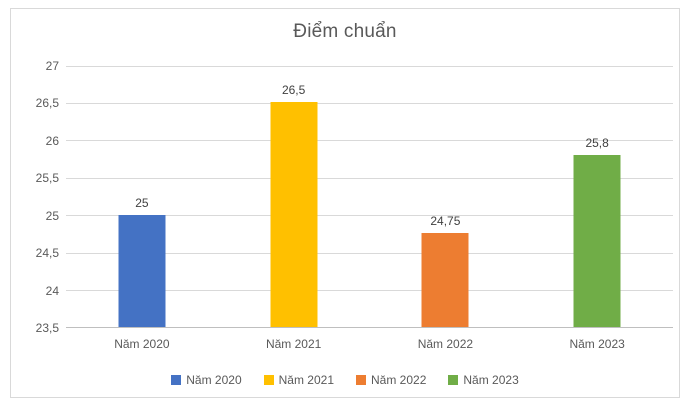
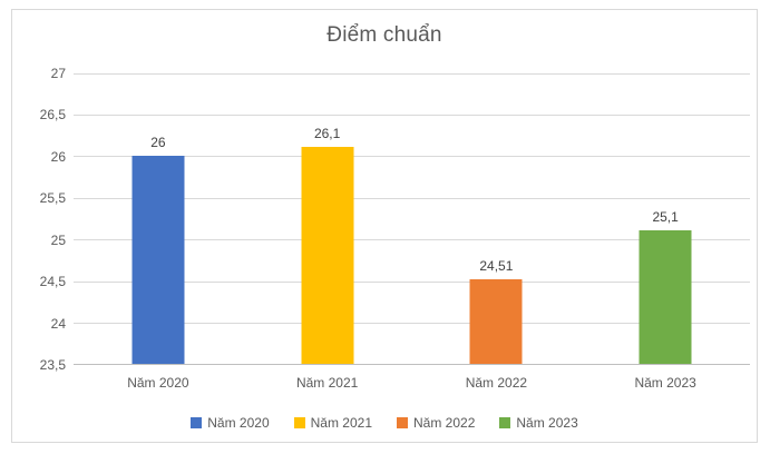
Năm 2020: 25 -> 26
Năm 2021: 26,5 -> 26,1
Năm 2022: 24,75 -> 24,51
Năm 2023: 25,8 -> 25,1
